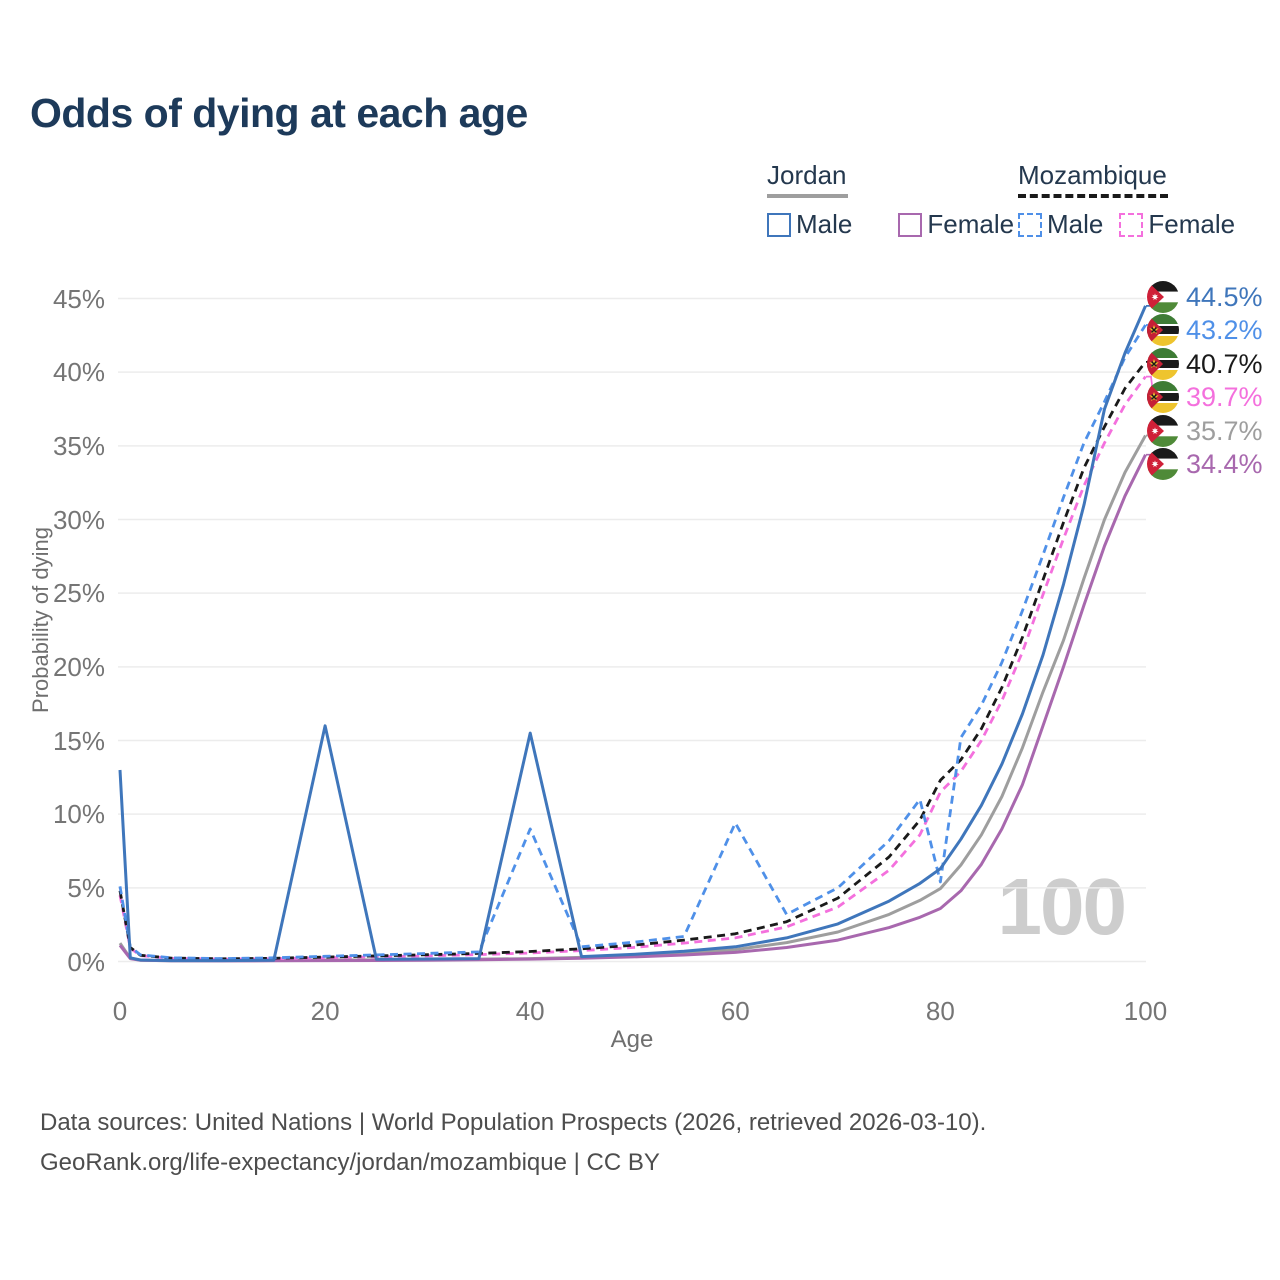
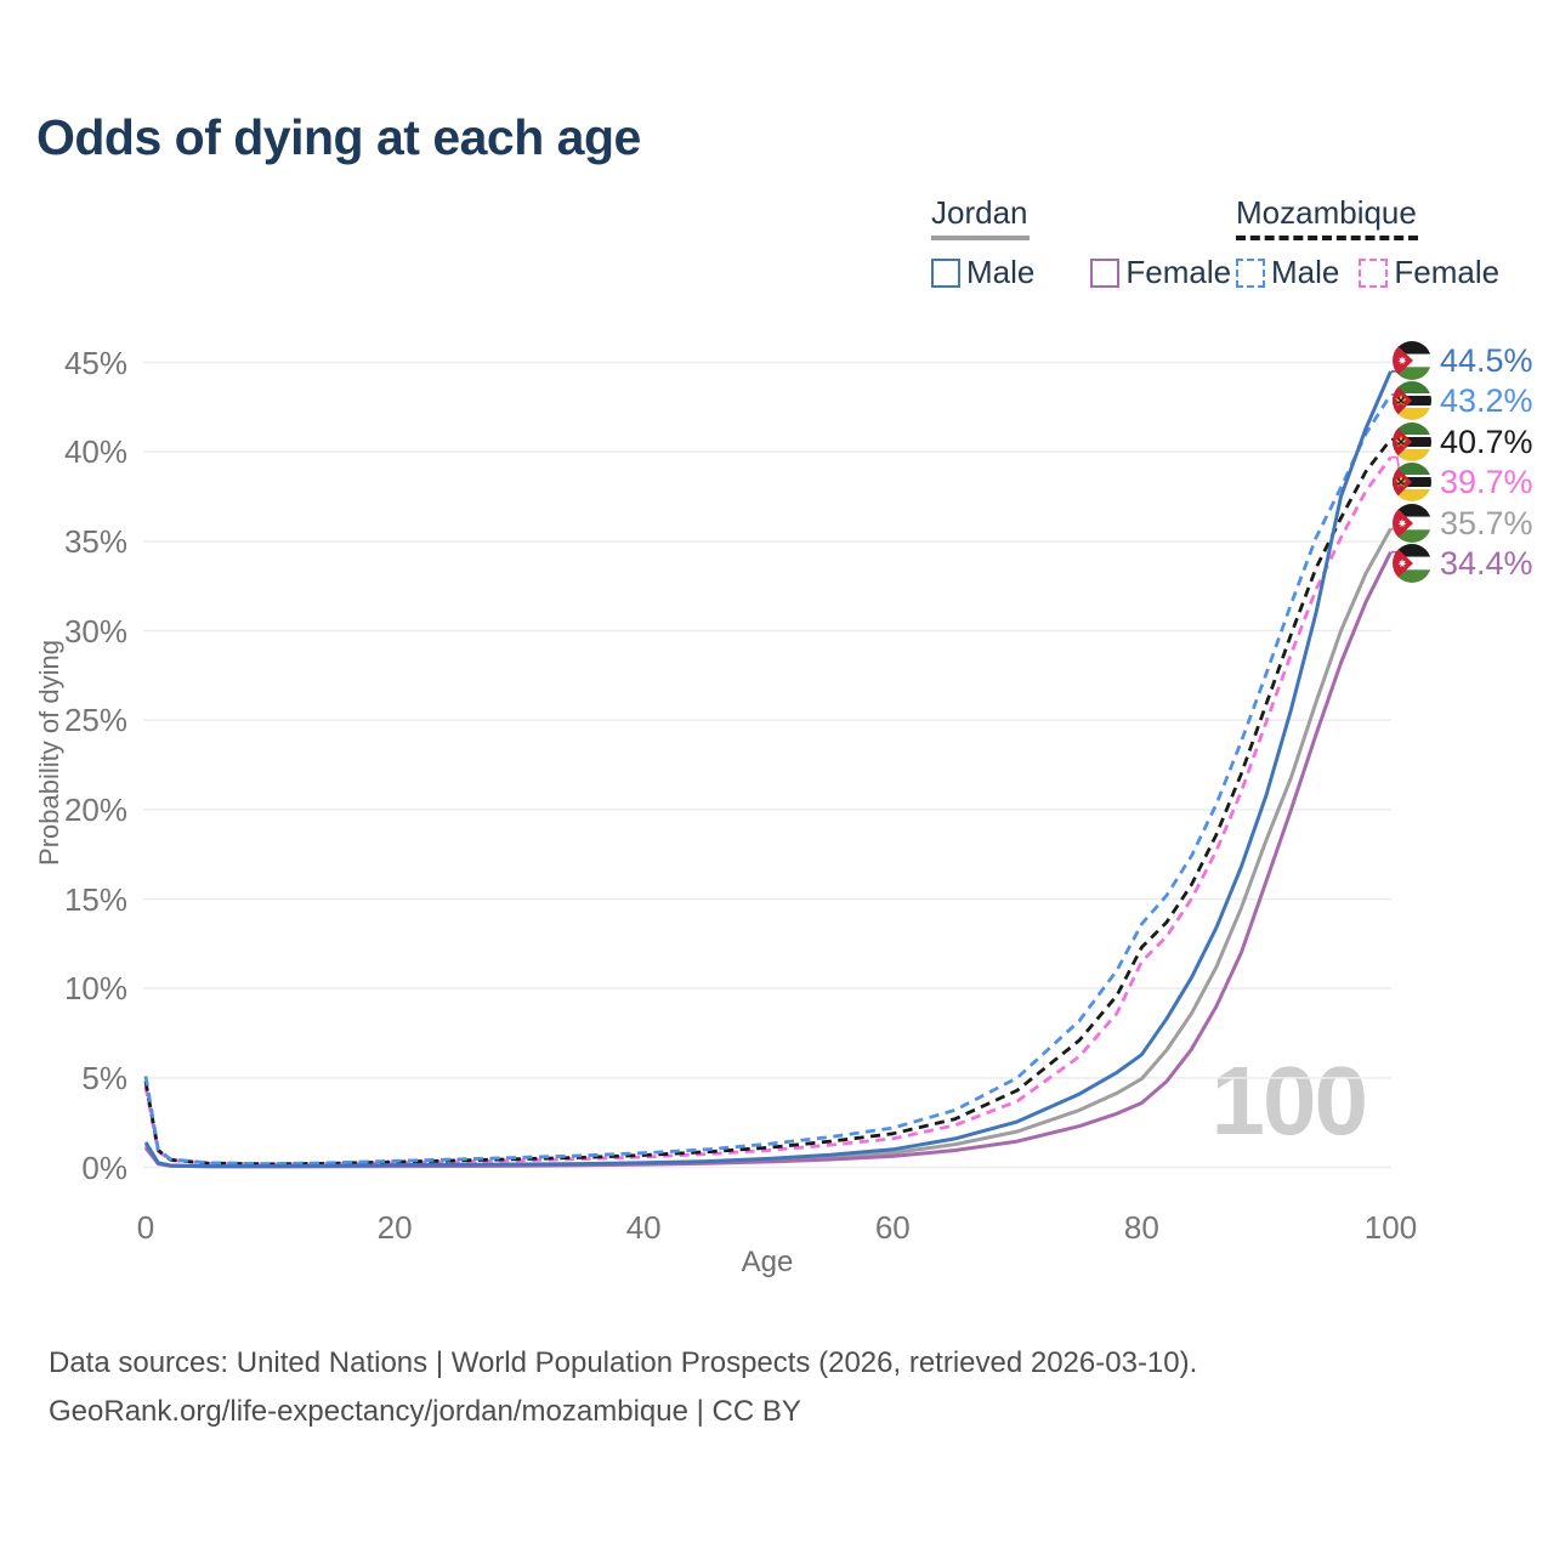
Jordan Male/0: 13.0% -> 1.4%
Jordan Male/20: 16.0% -> 0.1%
Jordan Male/40: 15.5% -> 0.2%
Mozambique Male/40: 9.0% -> 0.8%
Mozambique Male/60: 9.4% -> 2.2%
Mozambique Male/80: 5.4% -> 13.6%
